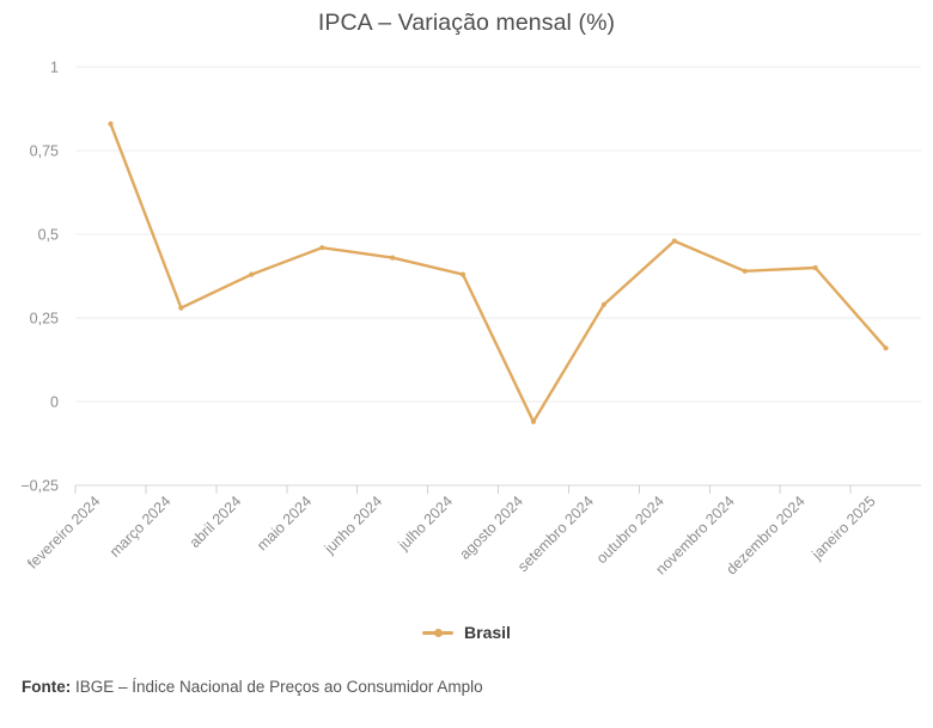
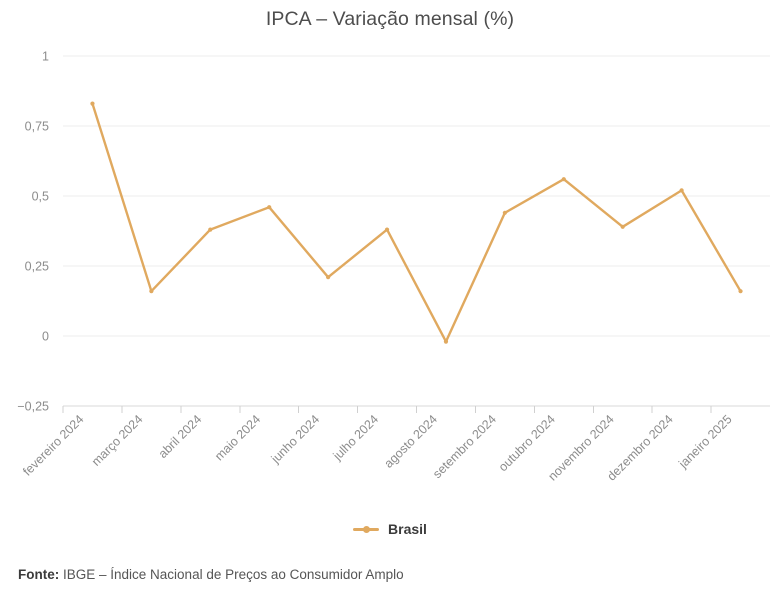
março 2024: 0,28 -> 0,16
junho 2024: 0,43 -> 0,21
agosto 2024: -0,06 -> -0,02
setembro 2024: 0,29 -> 0,44
outubro 2024: 0,48 -> 0,56
dezembro 2024: 0,40 -> 0,52
